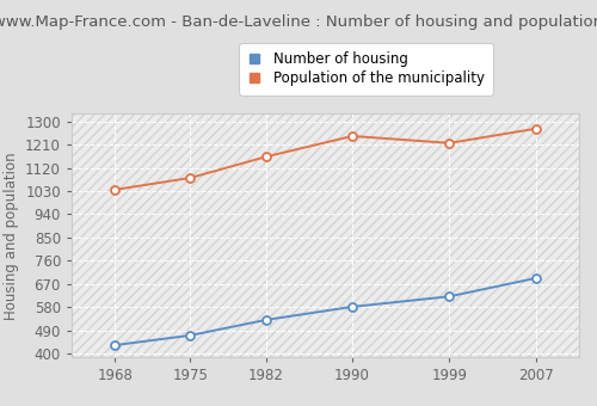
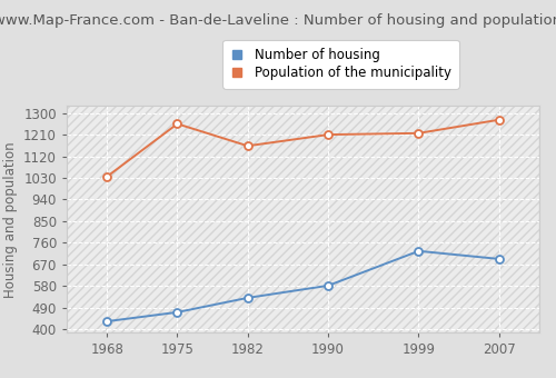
Population of the municipality/1975: 1081 -> 1255
Population of the municipality/1990: 1243 -> 1210
Number of housing/1999: 621 -> 725
